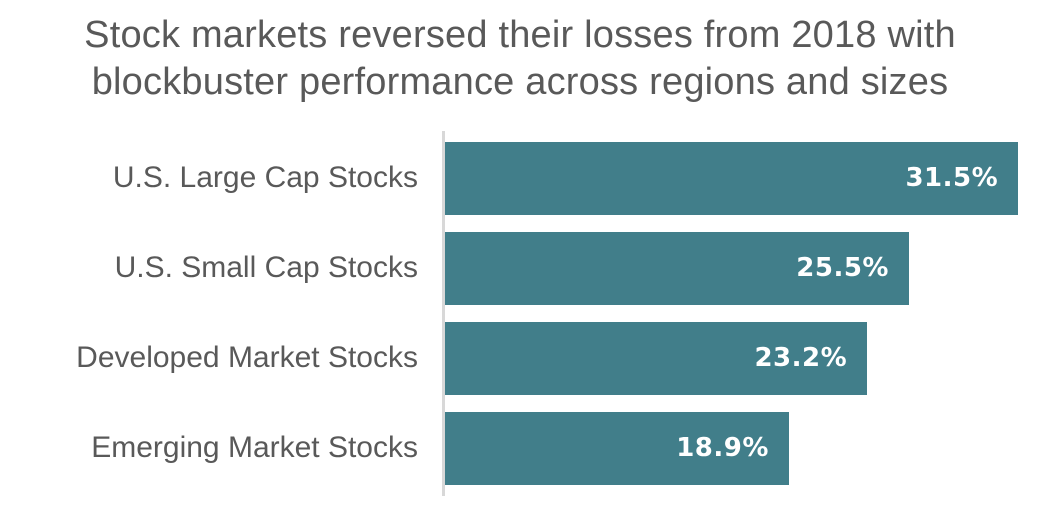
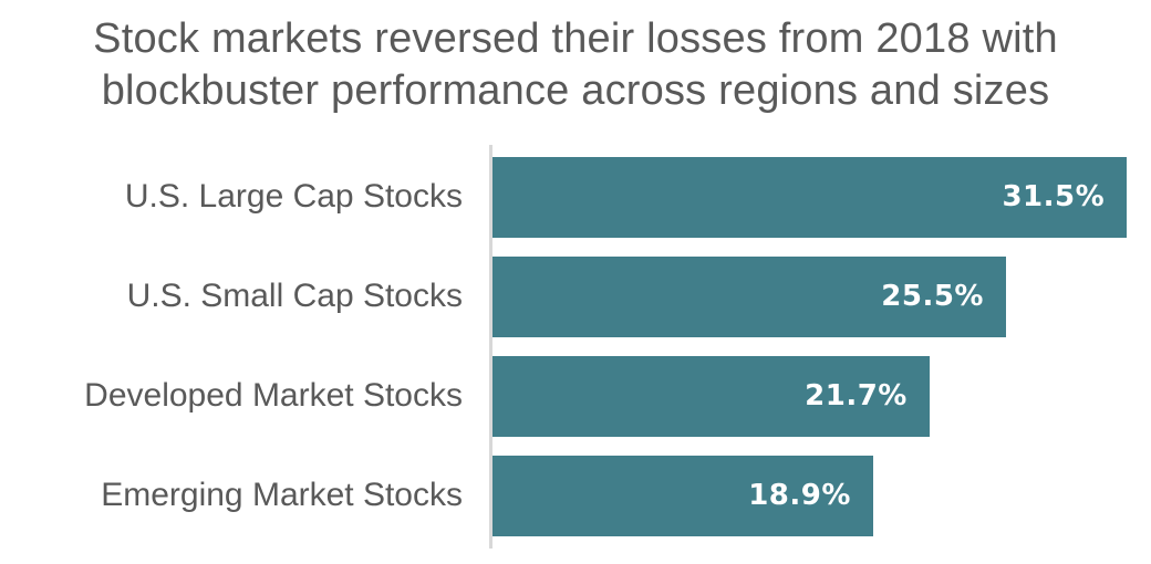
Developed Market Stocks: 23.2% -> 21.7%
